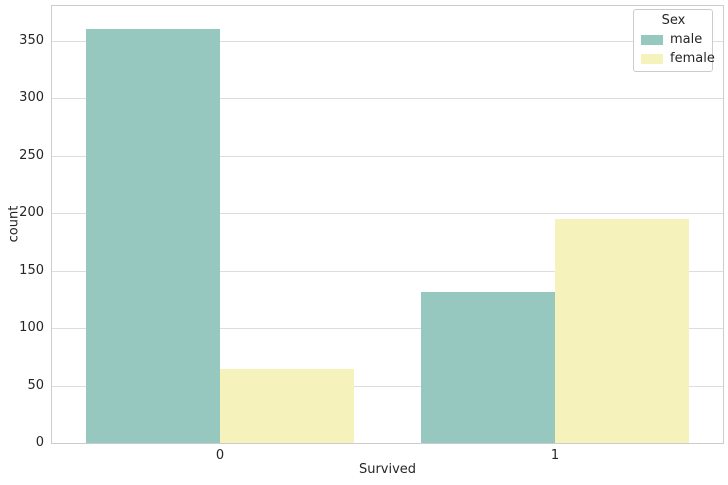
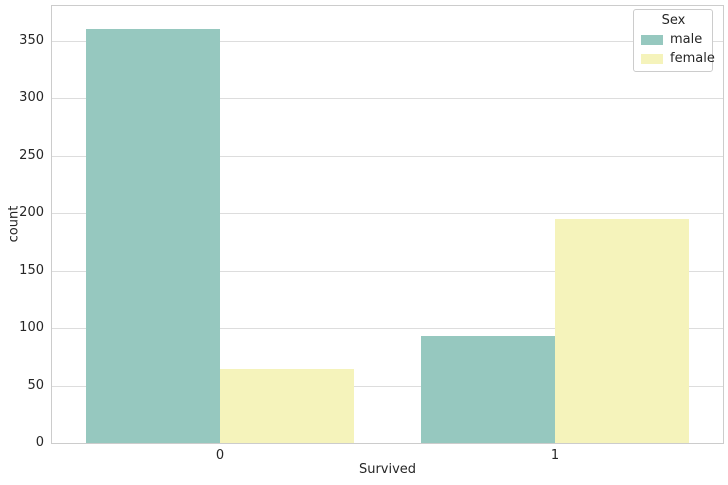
male/1: 131 -> 93
